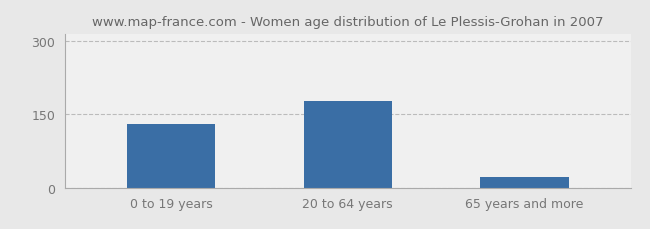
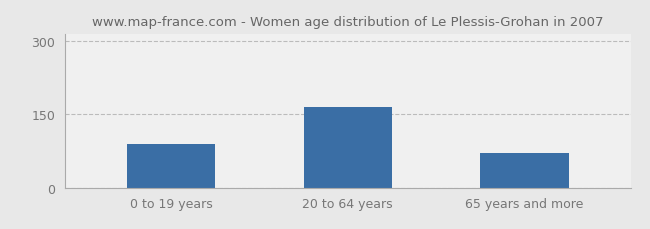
0 to 19 years: 130 -> 90
20 to 64 years: 178 -> 165
65 years and more: 22 -> 70
